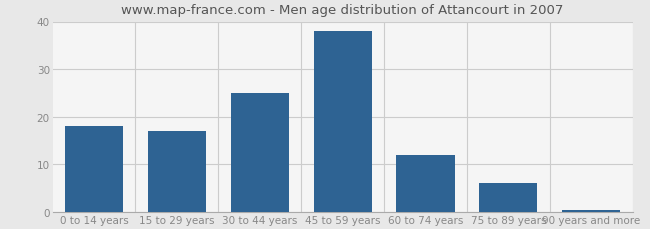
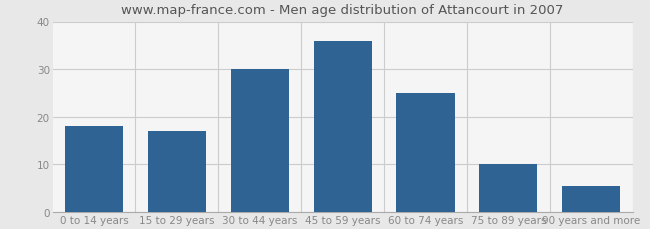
30 to 44 years: 25.0 -> 30.0
45 to 59 years: 38.0 -> 36.0
60 to 74 years: 12.0 -> 25.0
75 to 89 years: 6.0 -> 10.0
90 years and more: 0.5 -> 5.5
